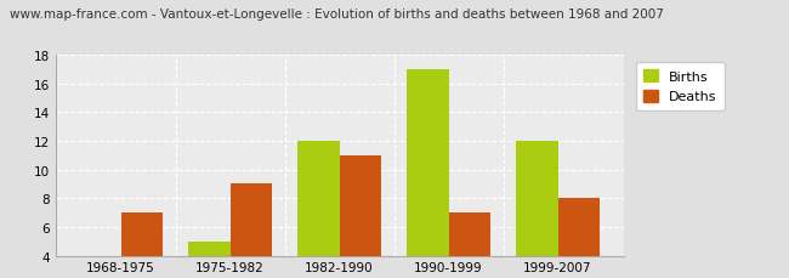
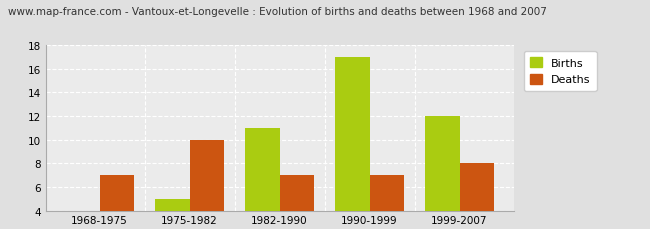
Deaths/1975-1982: 9 -> 10
Births/1982-1990: 12 -> 11
Deaths/1982-1990: 11 -> 7
